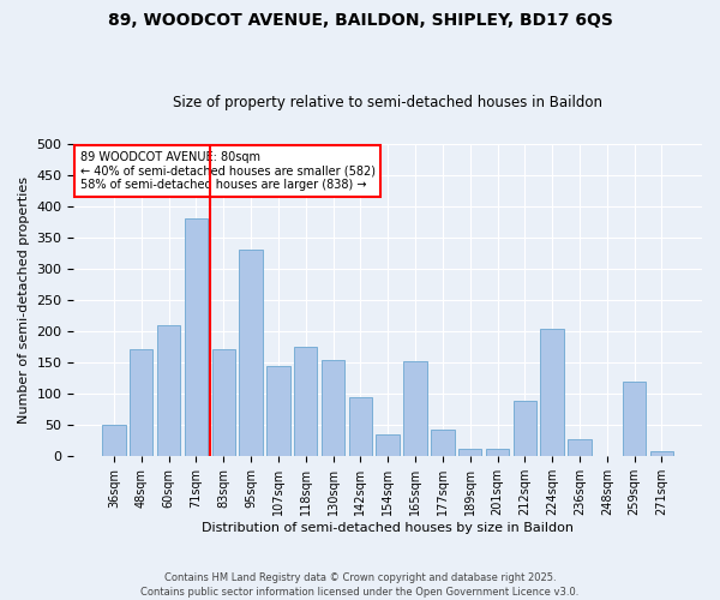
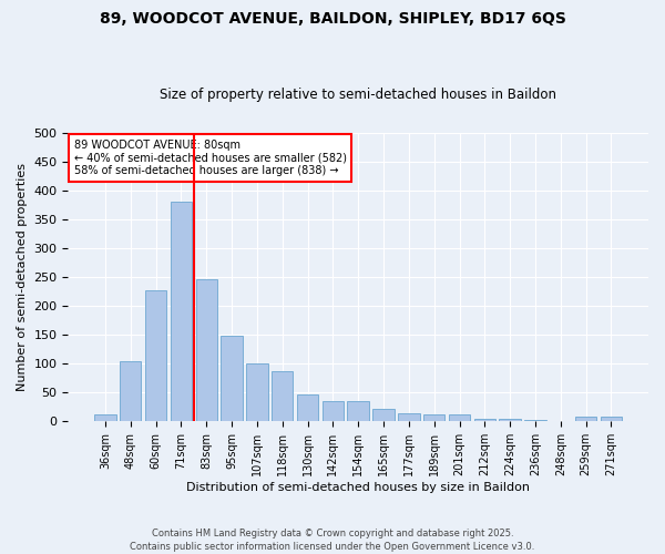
36sqm: 50 -> 13
48sqm: 172 -> 105
60sqm: 210 -> 227
83sqm: 172 -> 246
95sqm: 330 -> 148
107sqm: 144 -> 101
118sqm: 176 -> 86
130sqm: 154 -> 47
142sqm: 94 -> 36
165sqm: 152 -> 21
177sqm: 42 -> 14
212sqm: 88 -> 5
224sqm: 204 -> 5
236sqm: 28 -> 2
259sqm: 120 -> 9
